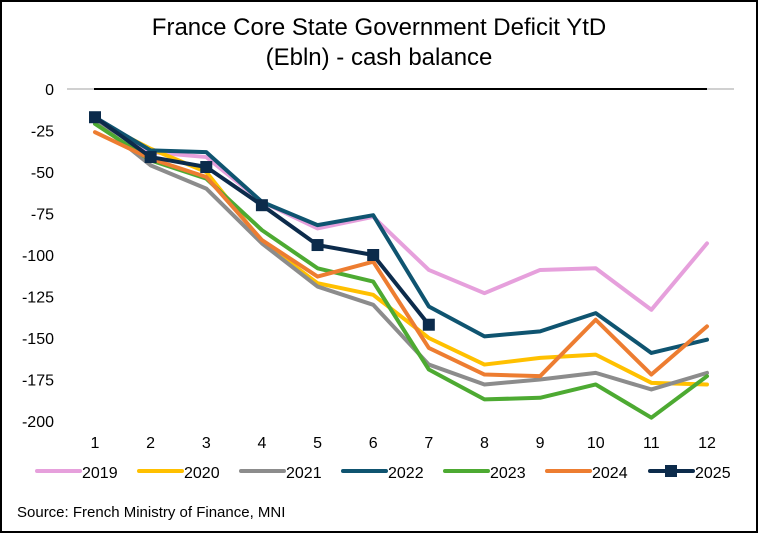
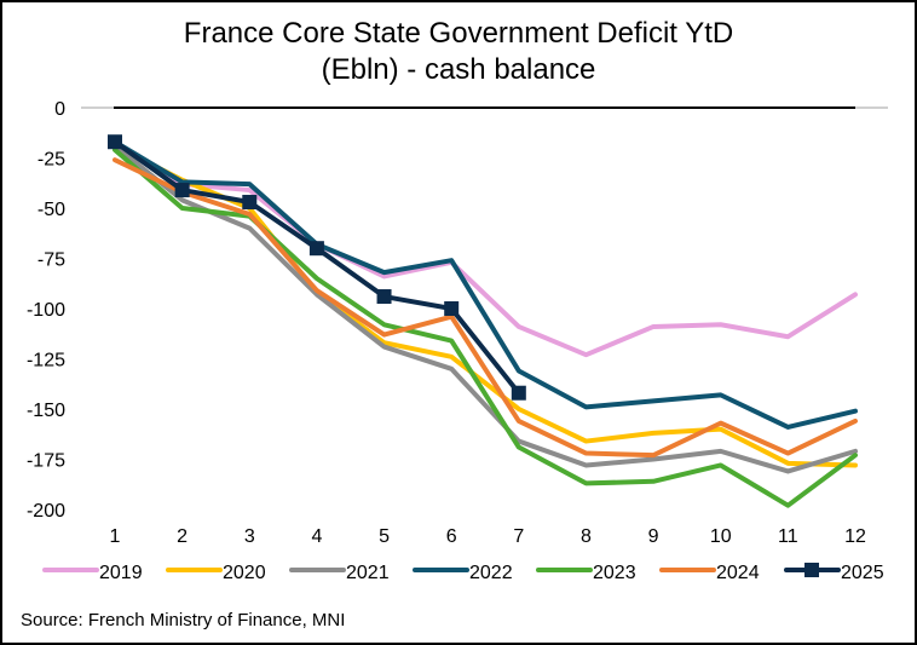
2023/2: -43 -> -50
2022/10: -135 -> -143
2024/10: -139 -> -157
2019/11: -133 -> -114
2024/12: -143 -> -156
